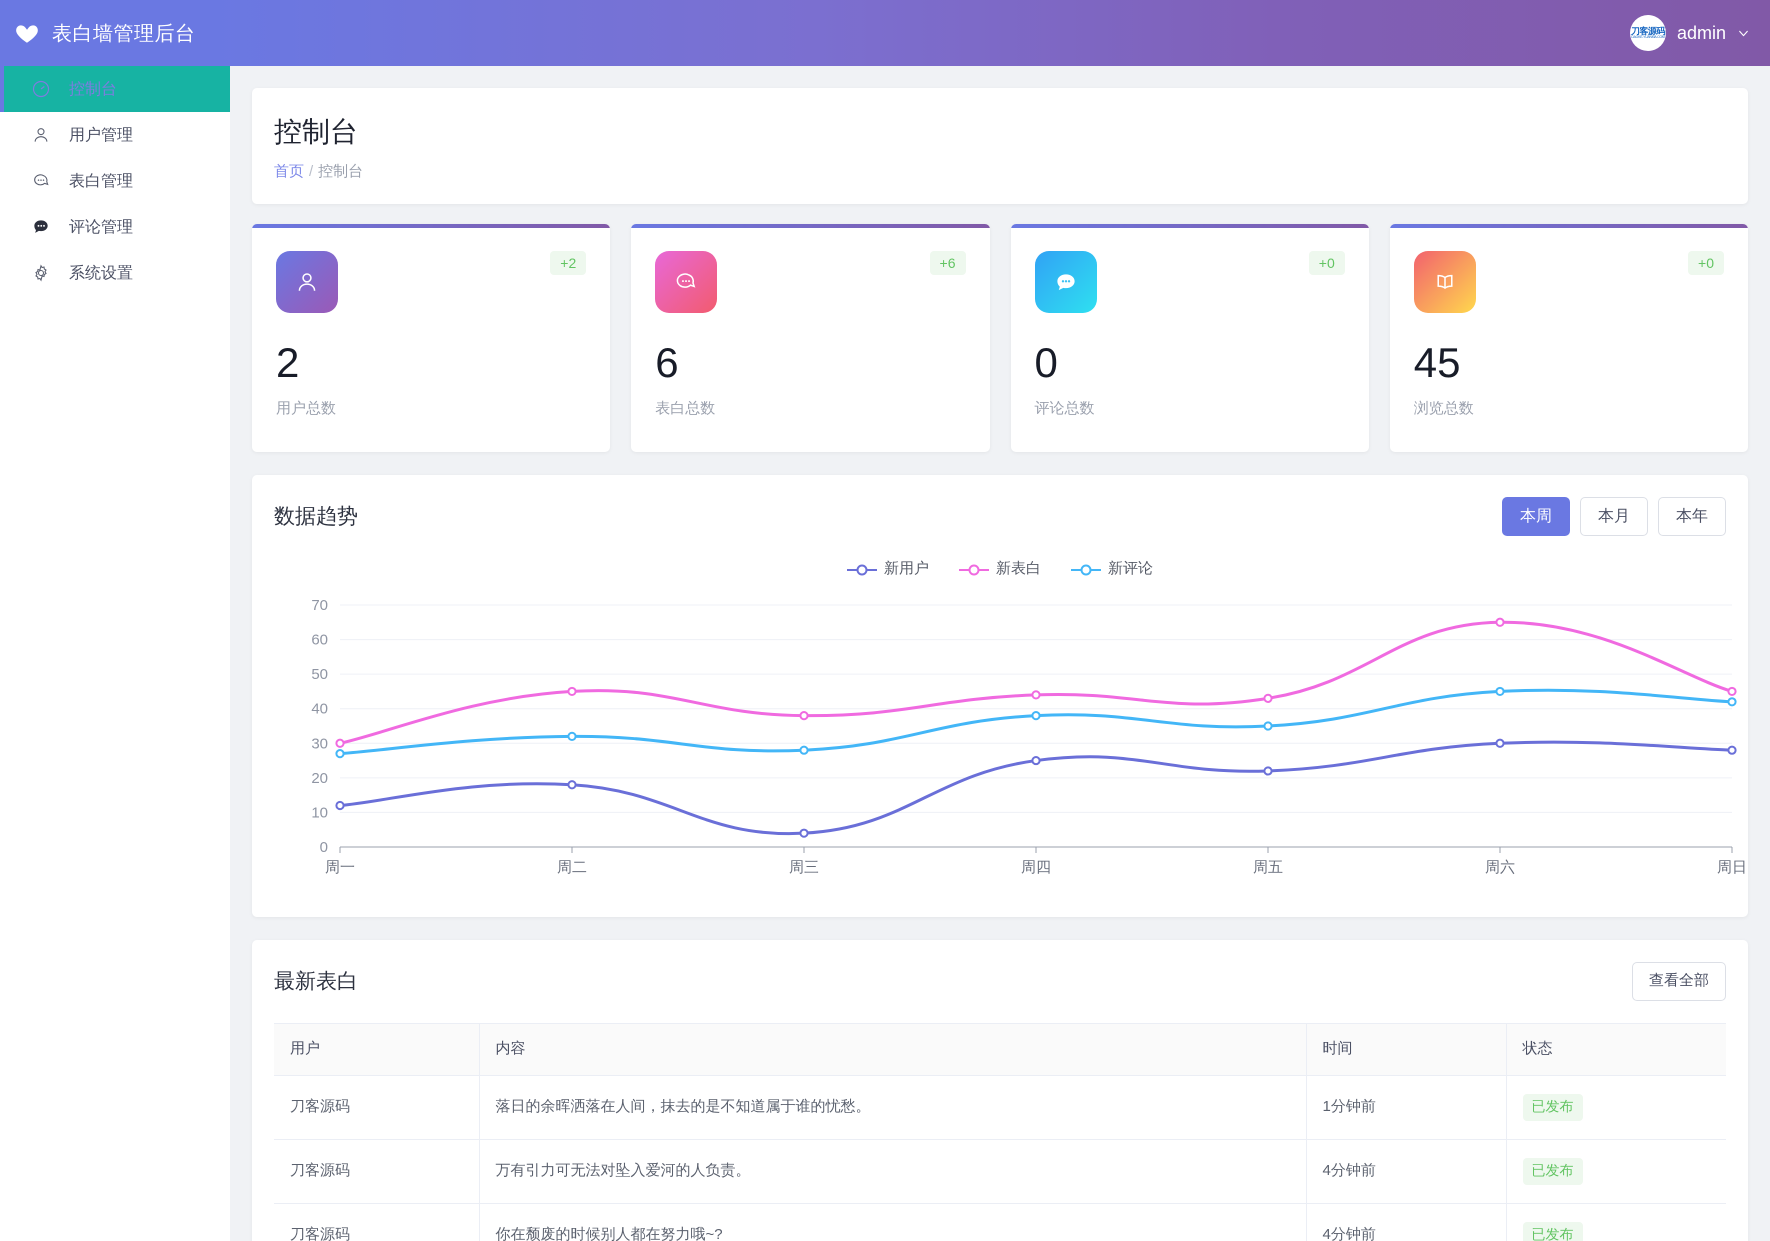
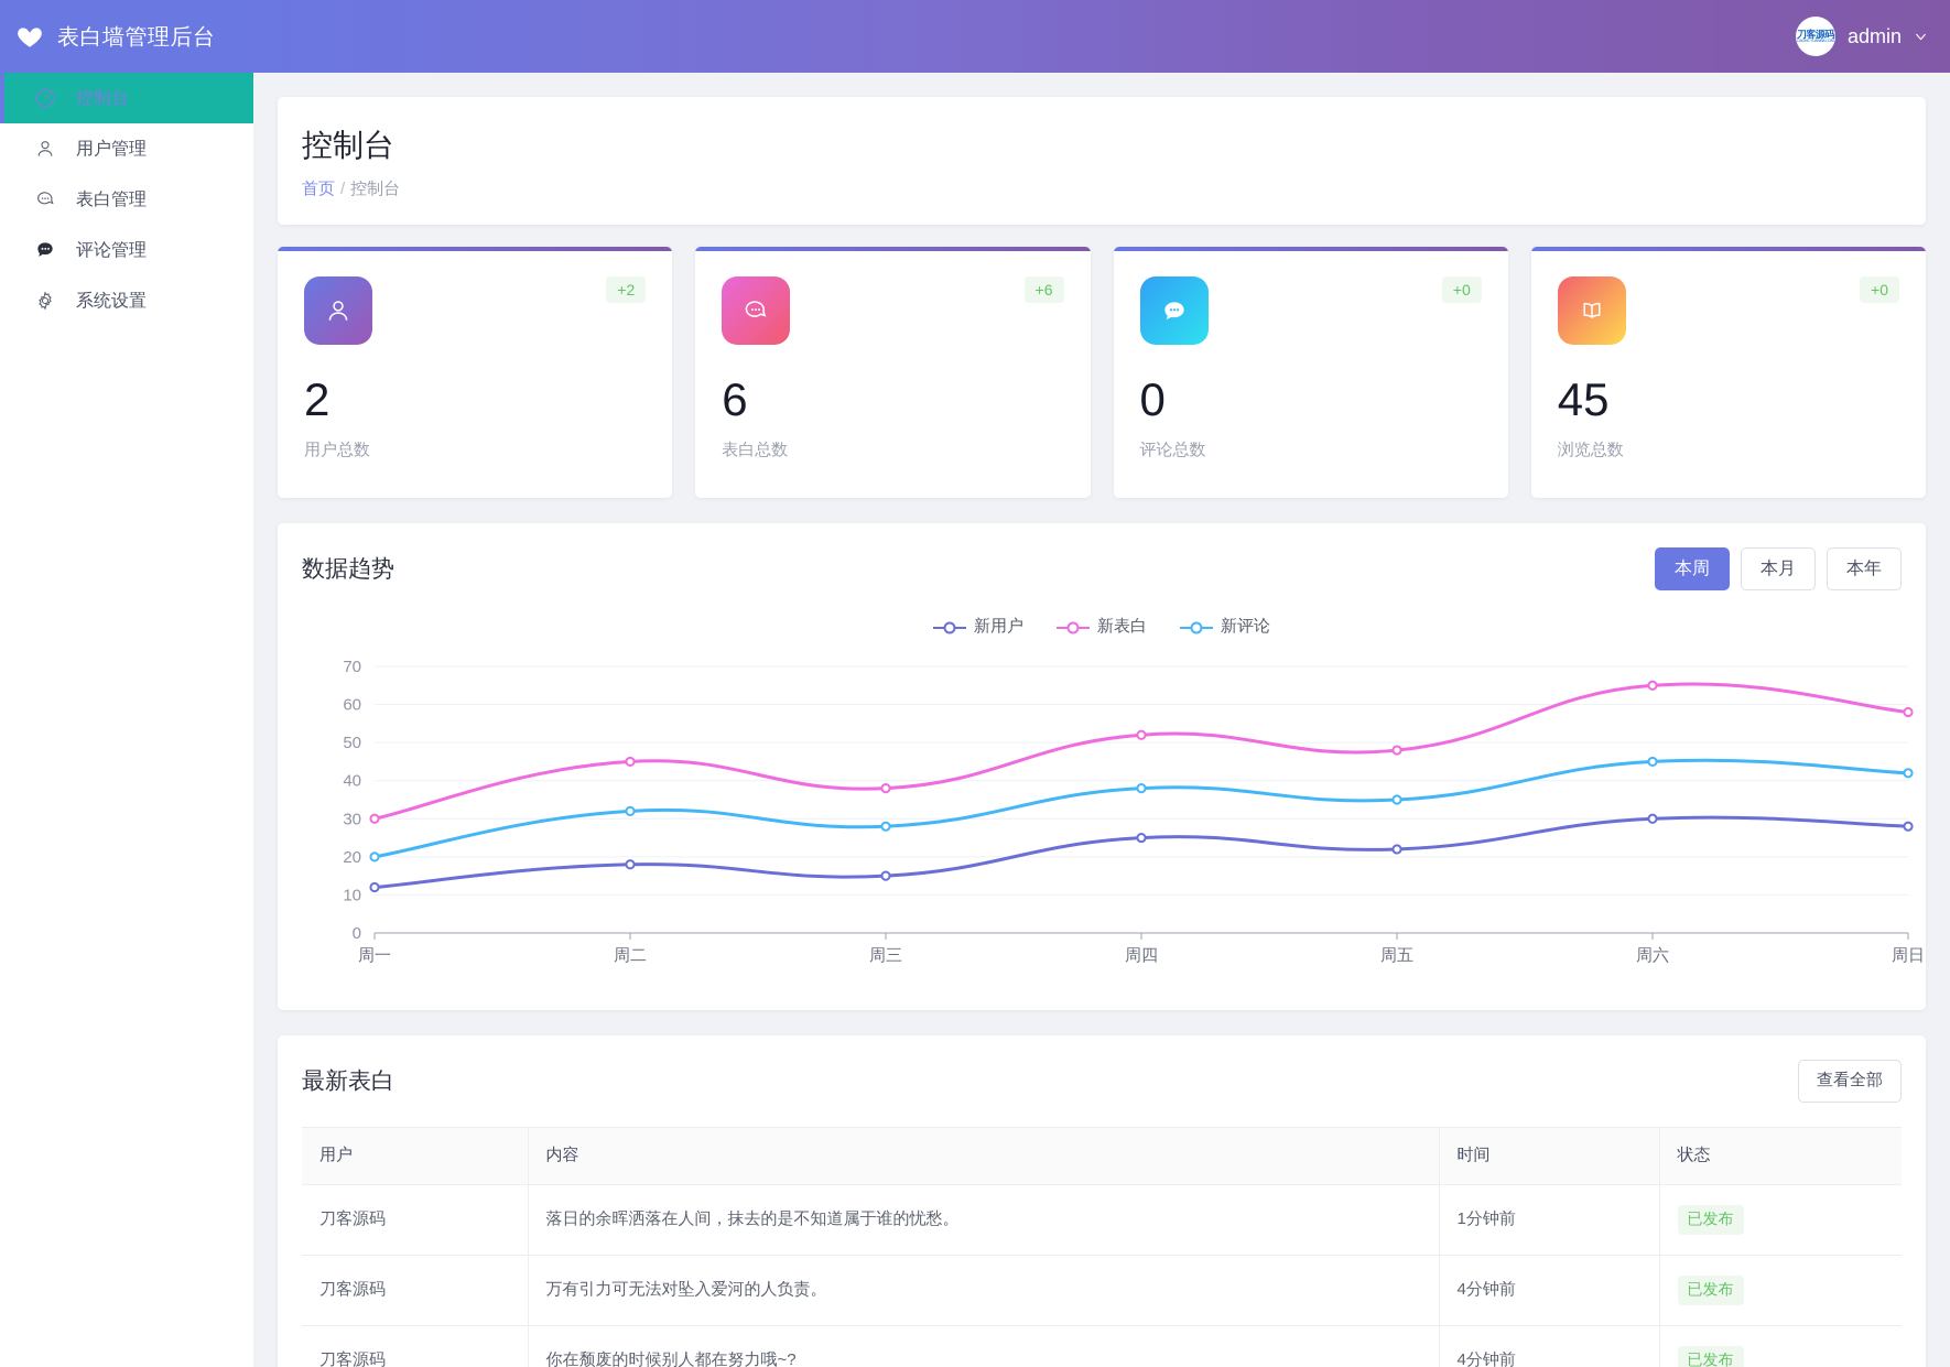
新评论/周一: 27 -> 20
新用户/周三: 4 -> 15
新表白/周四: 44 -> 52
新表白/周五: 43 -> 48
新表白/周日: 45 -> 58
